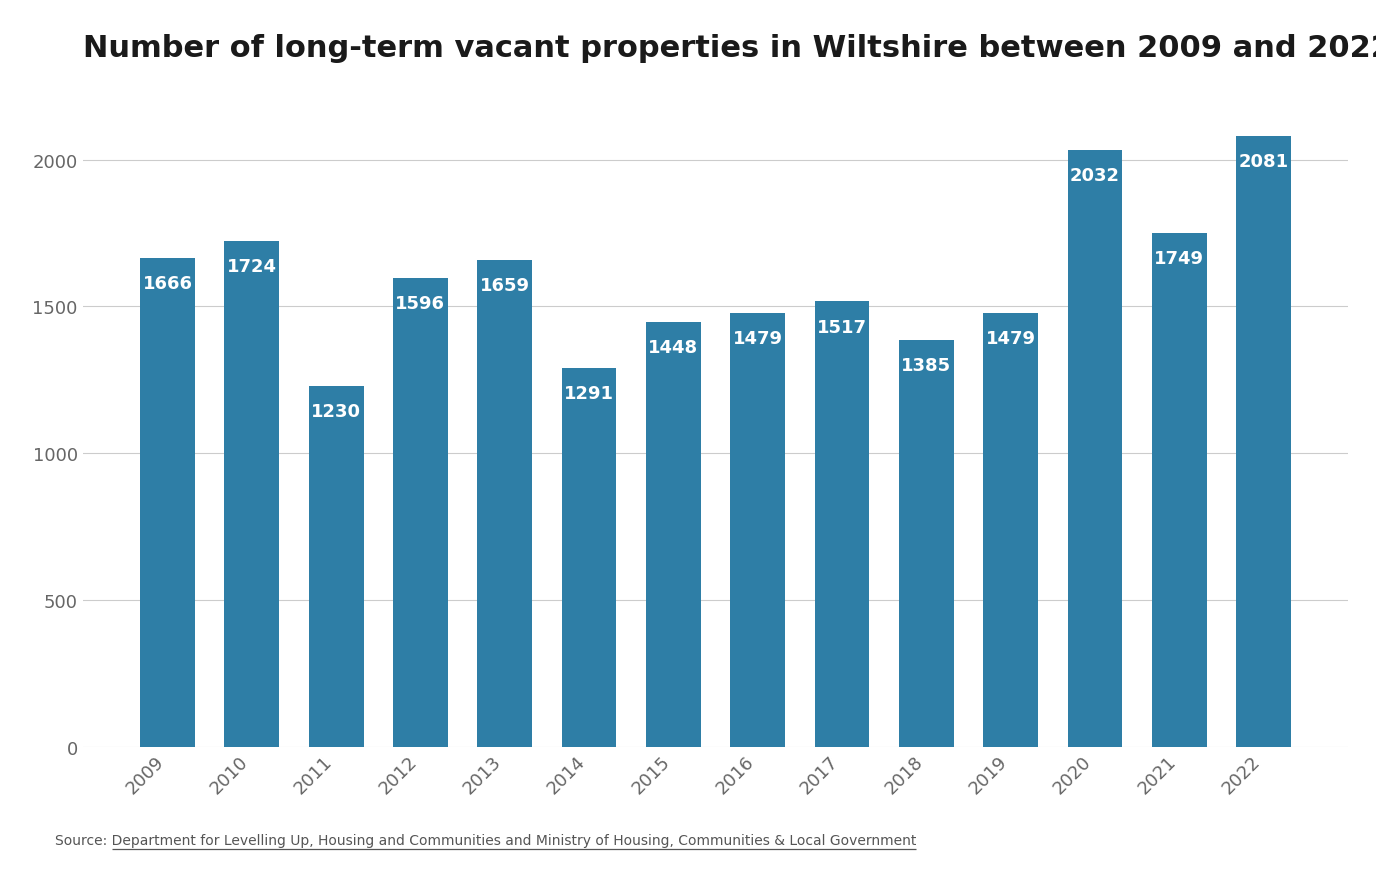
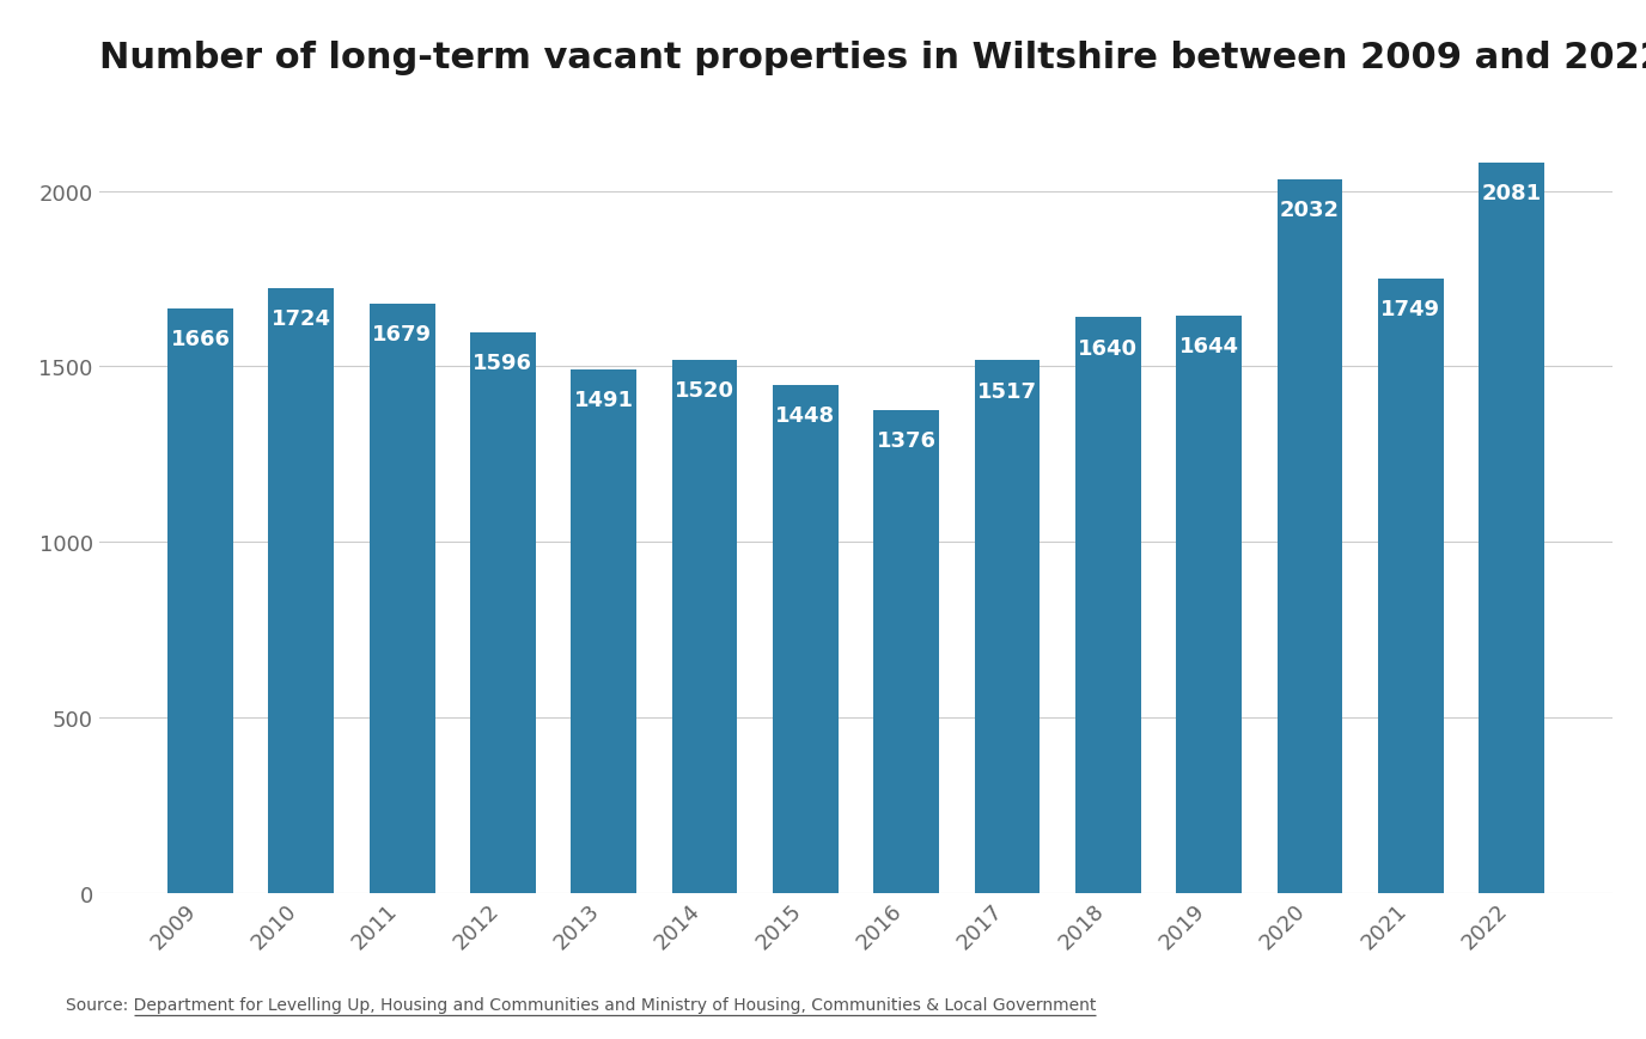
2011: 1230 -> 1679
2013: 1659 -> 1491
2014: 1291 -> 1520
2016: 1479 -> 1376
2018: 1385 -> 1640
2019: 1479 -> 1644
